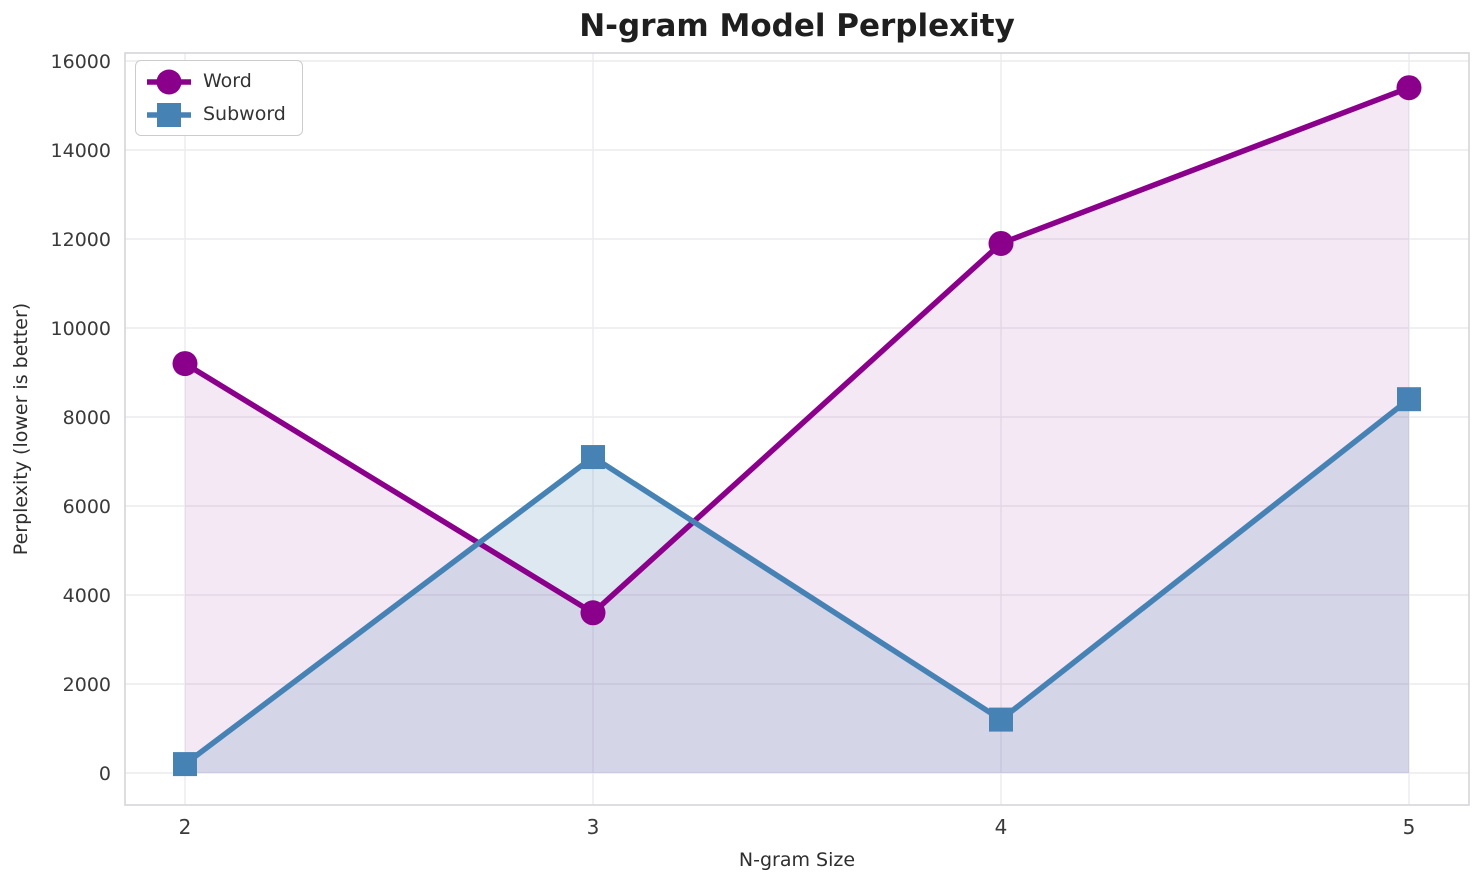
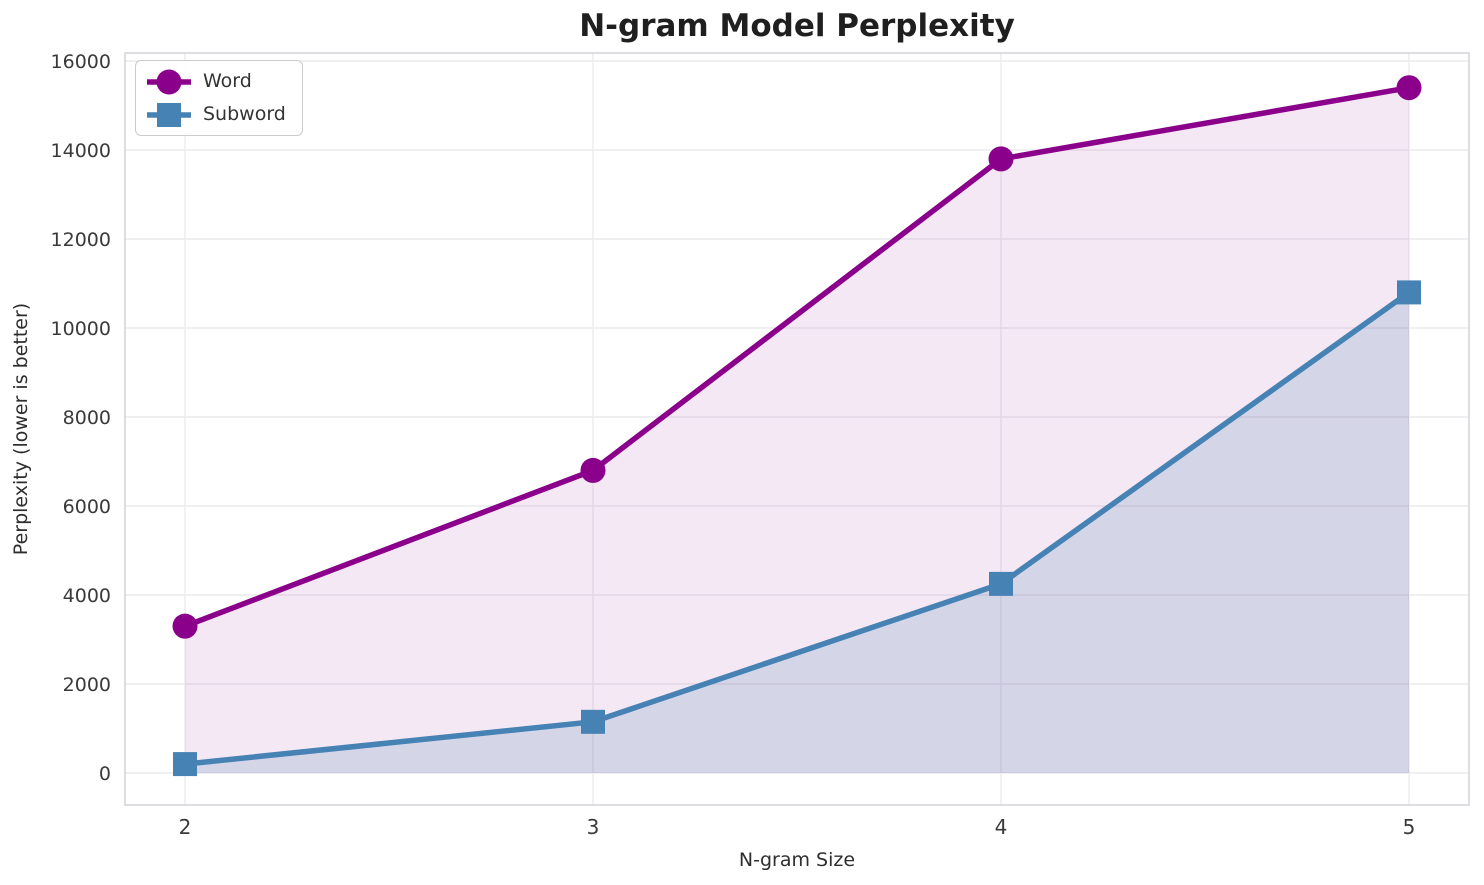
Word/2: 9200 -> 3300
Word/3: 3600 -> 6800
Subword/3: 7100 -> 1200
Word/4: 11900 -> 13800
Subword/4: 1200 -> 4200
Subword/5: 8400 -> 10800
